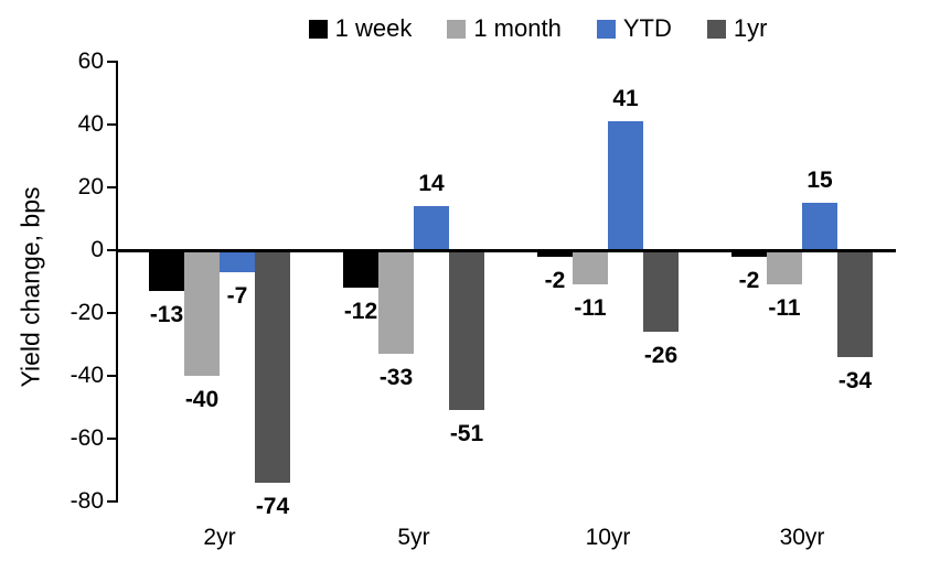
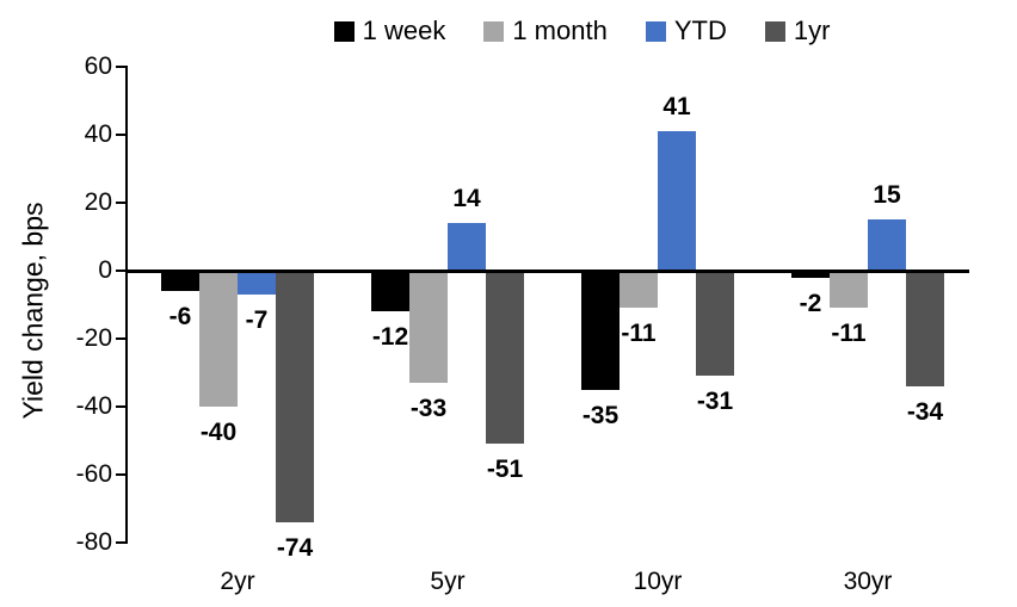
1 week/2yr: -13 -> -6
1 week/10yr: -2 -> -35
1yr/10yr: -26 -> -31
